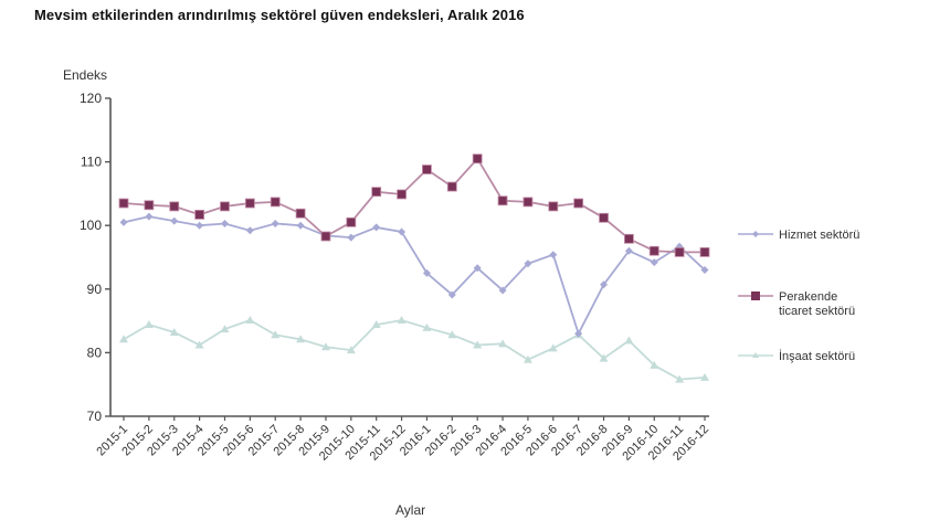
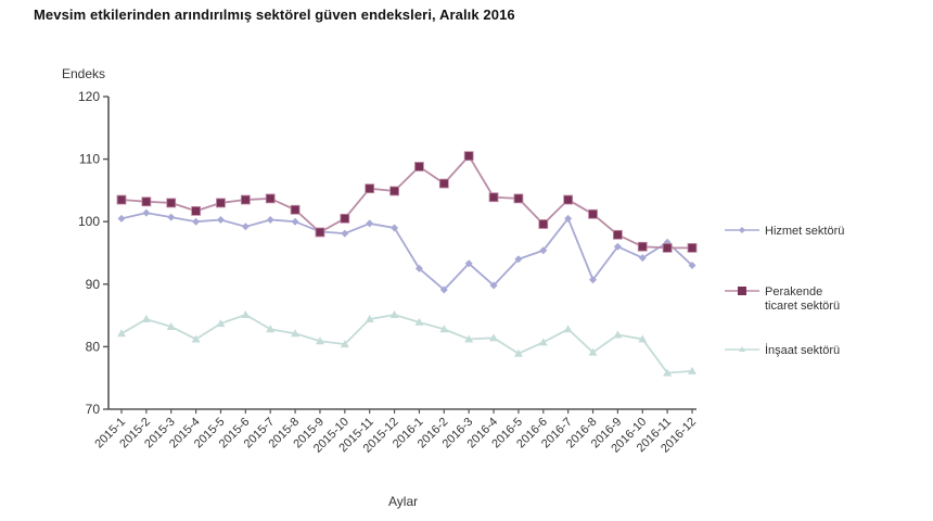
Perakende ticaret sektörü/2016-6: 103 -> 100
Hizmet sektörü/2016-7: 83 -> 100
İnşaat sektörü/2016-10: 78 -> 81
